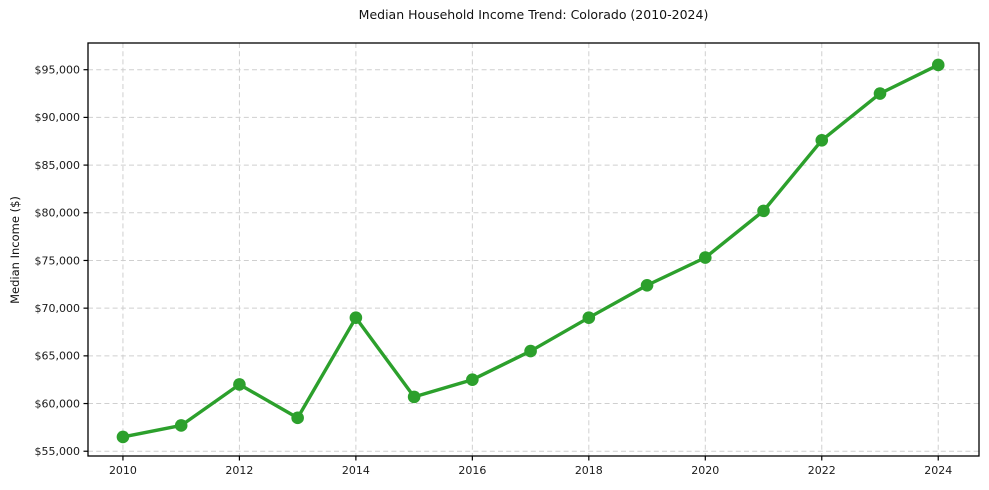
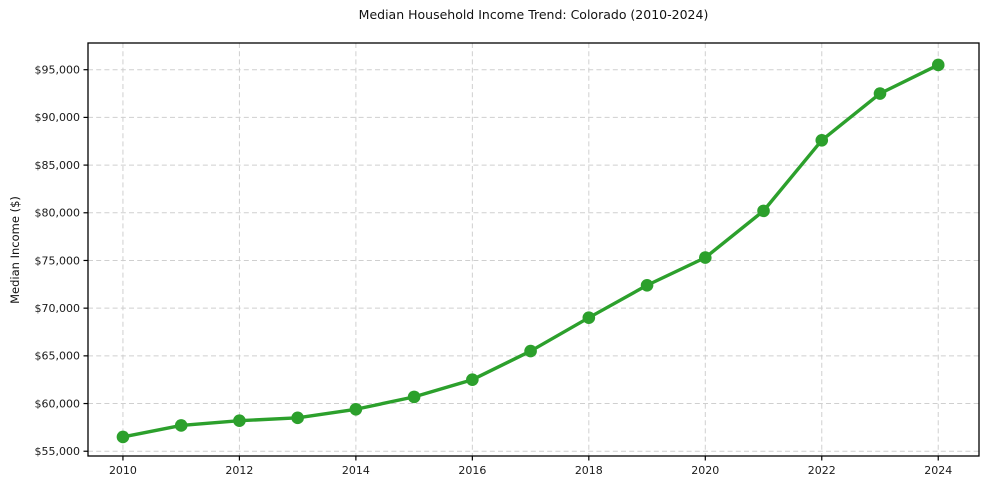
2012: $62000 -> $58000
2014: $69000 -> $59000
